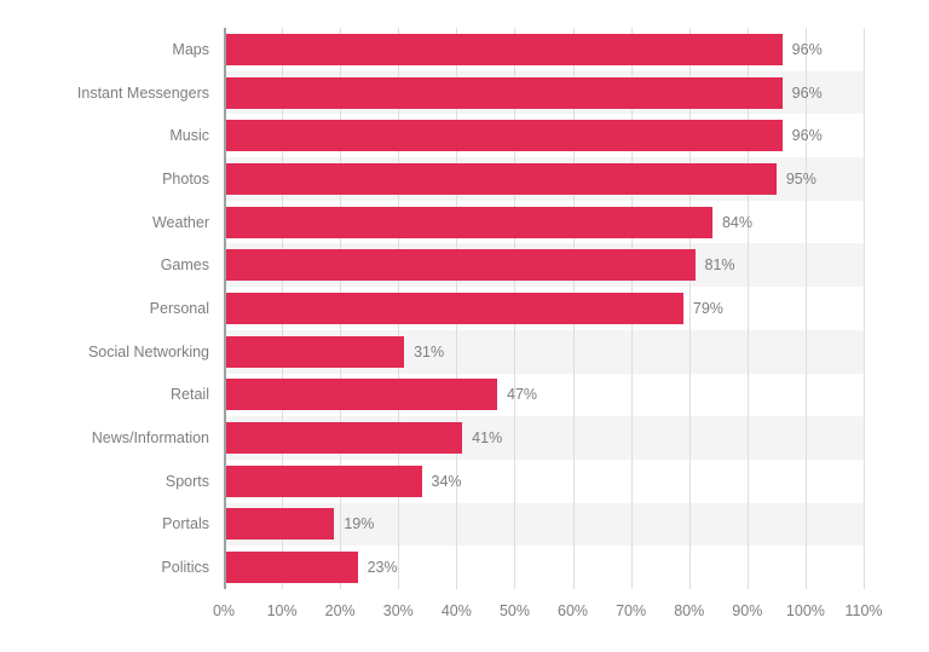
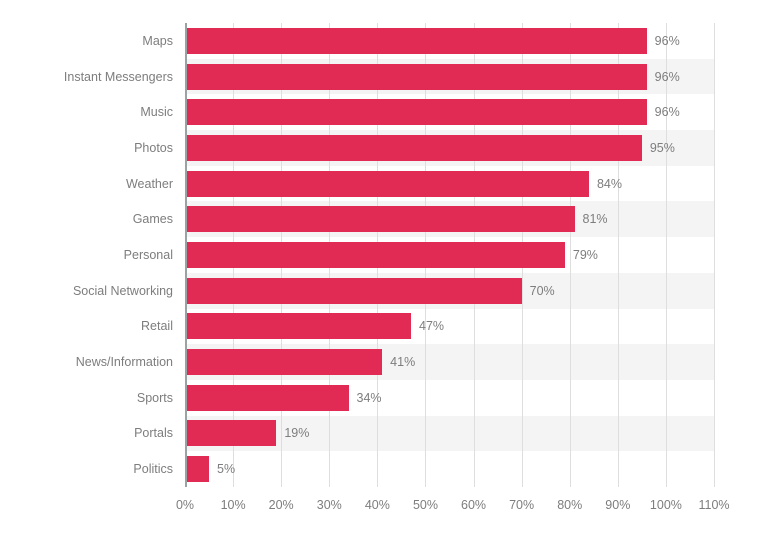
Social Networking: 31% -> 70%
Politics: 23% -> 5%
